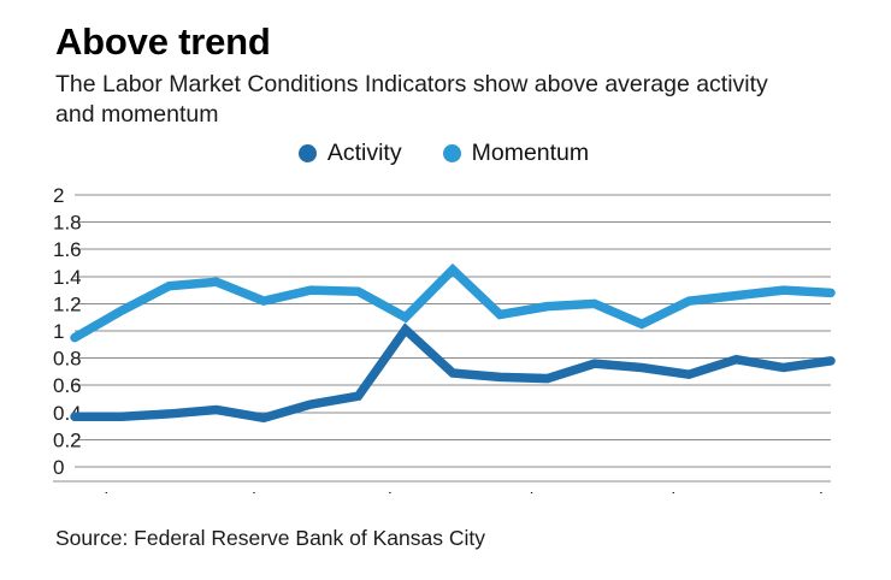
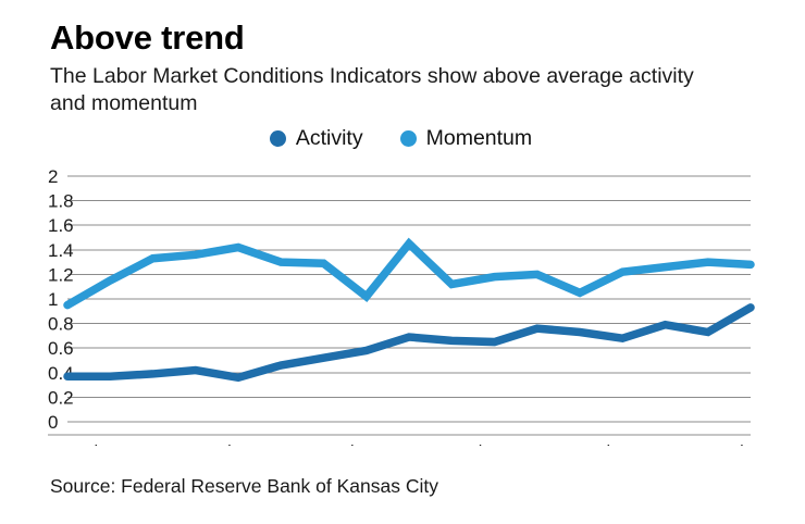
Momentum/12/2017: 1.22 -> 1.42
Activity/3/2018: 1.01 -> 0.58
Momentum/3/2018: 1.10 -> 1.02
Activity/12/2018: 0.78 -> 0.93
